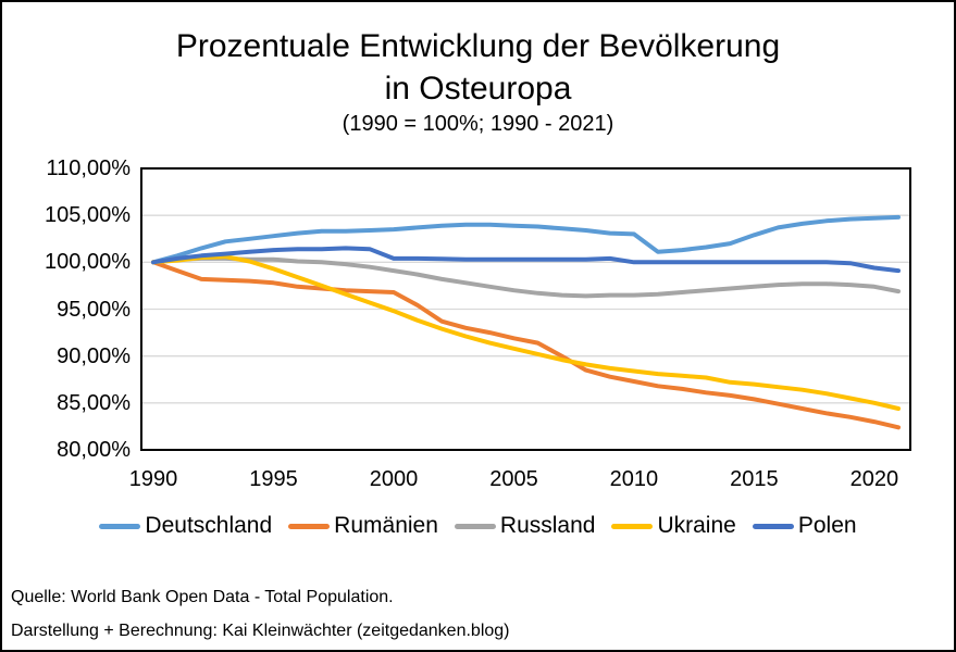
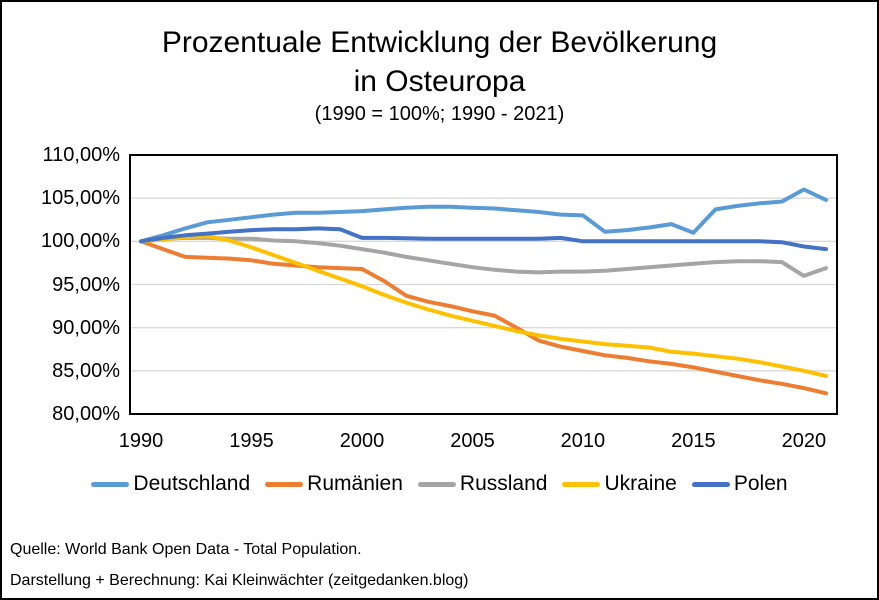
Deutschland/2015: 103% -> 101%
Deutschland/2020: 105% -> 106%
Russland/2020: 97% -> 96%
